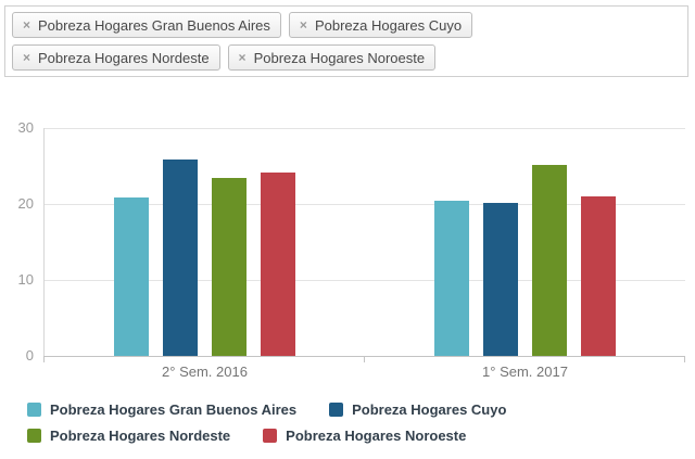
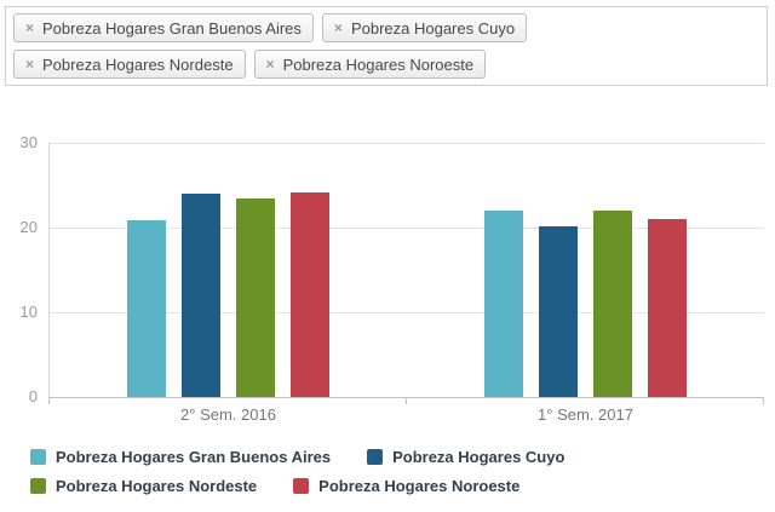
Pobreza Hogares Cuyo/2° Sem. 2016: 26 -> 24
Pobreza Hogares Gran Buenos Aires/1° Sem. 2017: 20 -> 22
Pobreza Hogares Nordeste/1° Sem. 2017: 25 -> 22
